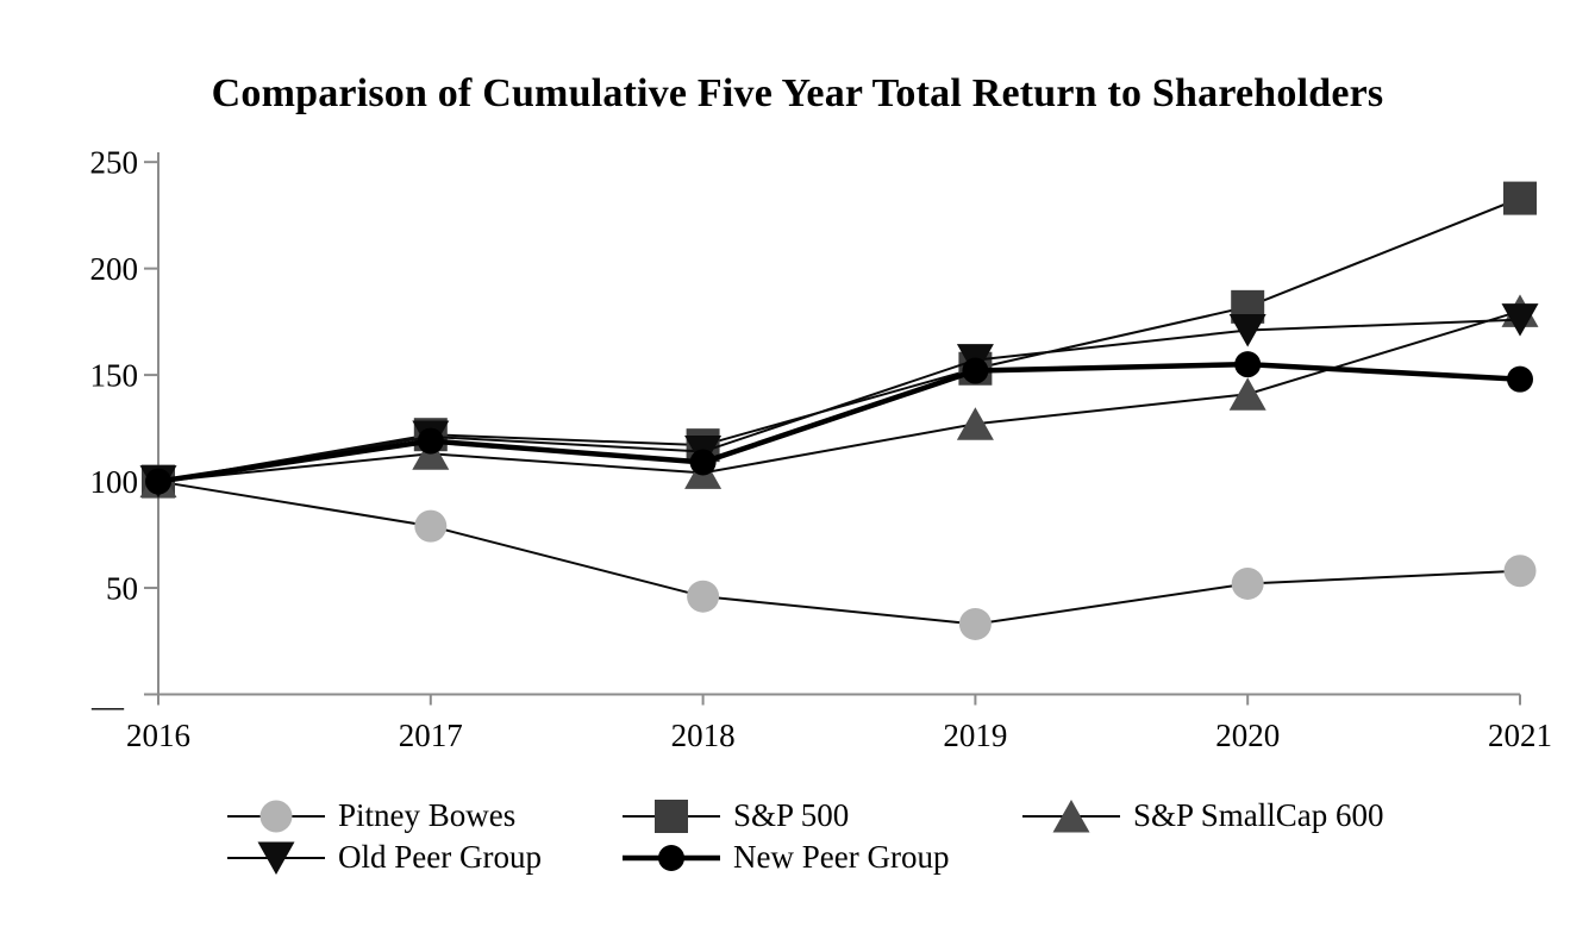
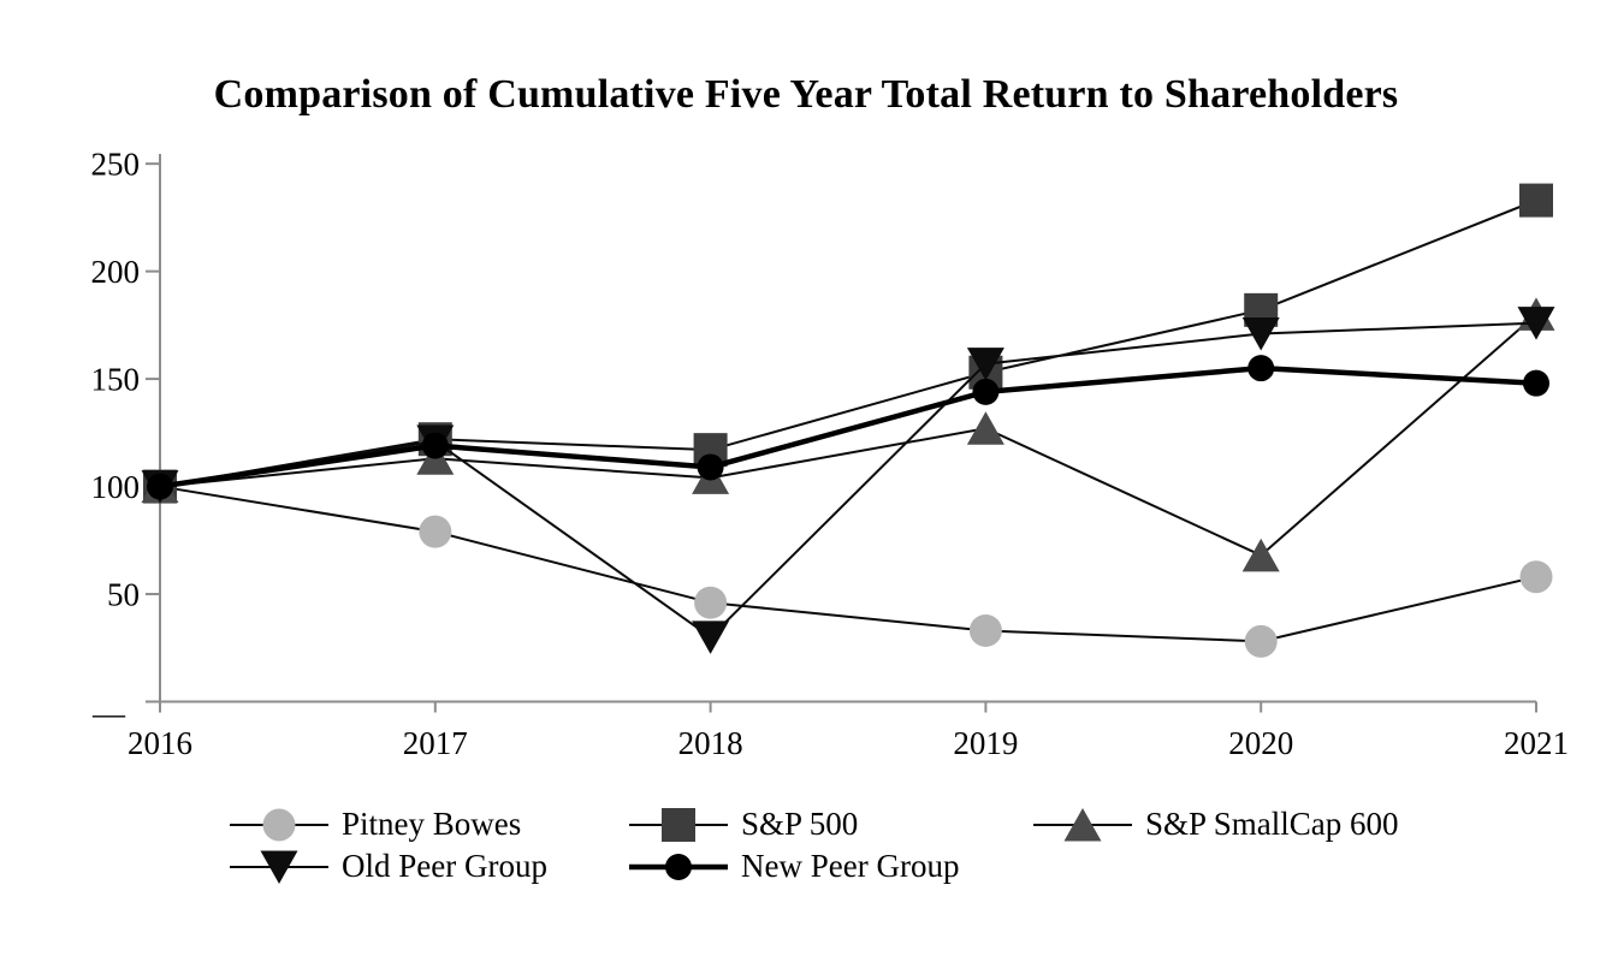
Old Peer Group/2018: 114 -> 30
New Peer Group/2019: 152 -> 144
Pitney Bowes/2020: 52 -> 28
S&P SmallCap 600/2020: 141 -> 68
